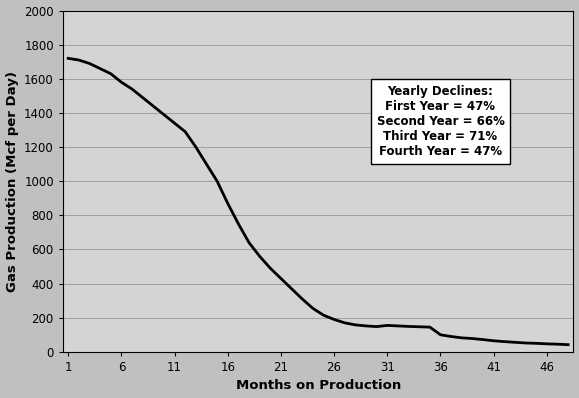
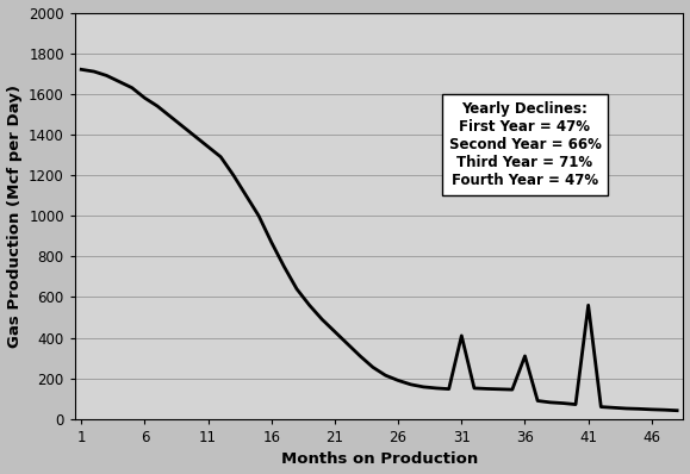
31: 160 -> 410
36: 100 -> 310
41: 60 -> 560
